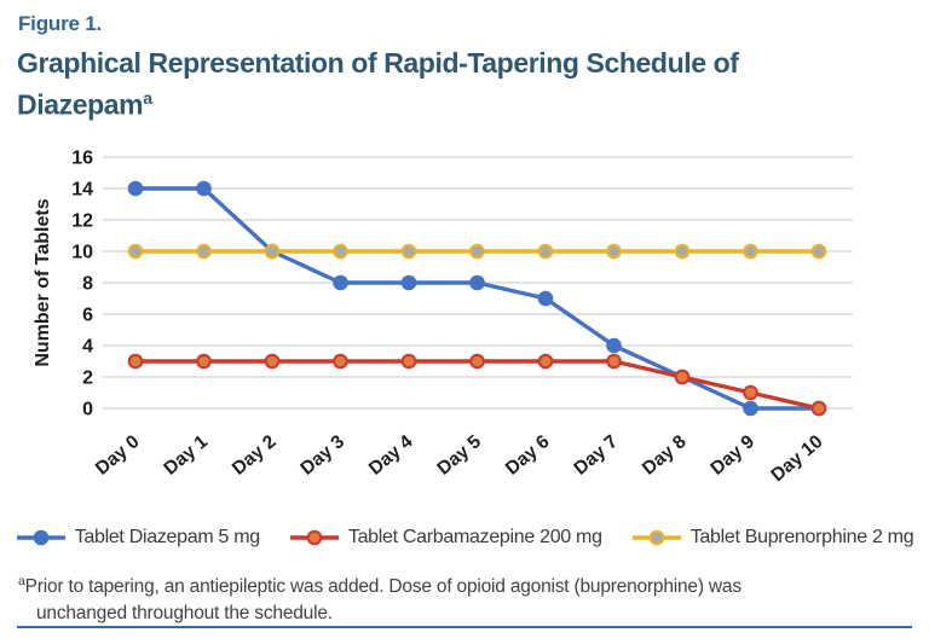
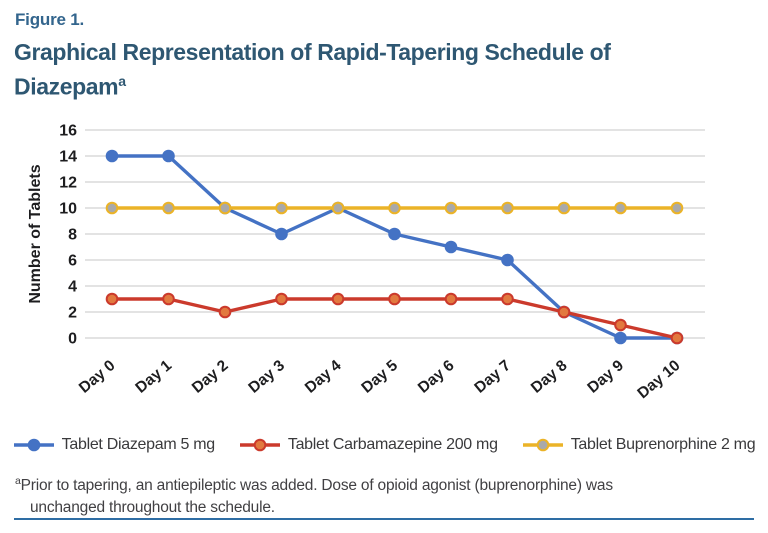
Tablet Carbamazepine 200 mg/Day 2: 3 -> 2
Tablet Diazepam 5 mg/Day 4: 8 -> 10
Tablet Diazepam 5 mg/Day 7: 4 -> 6
